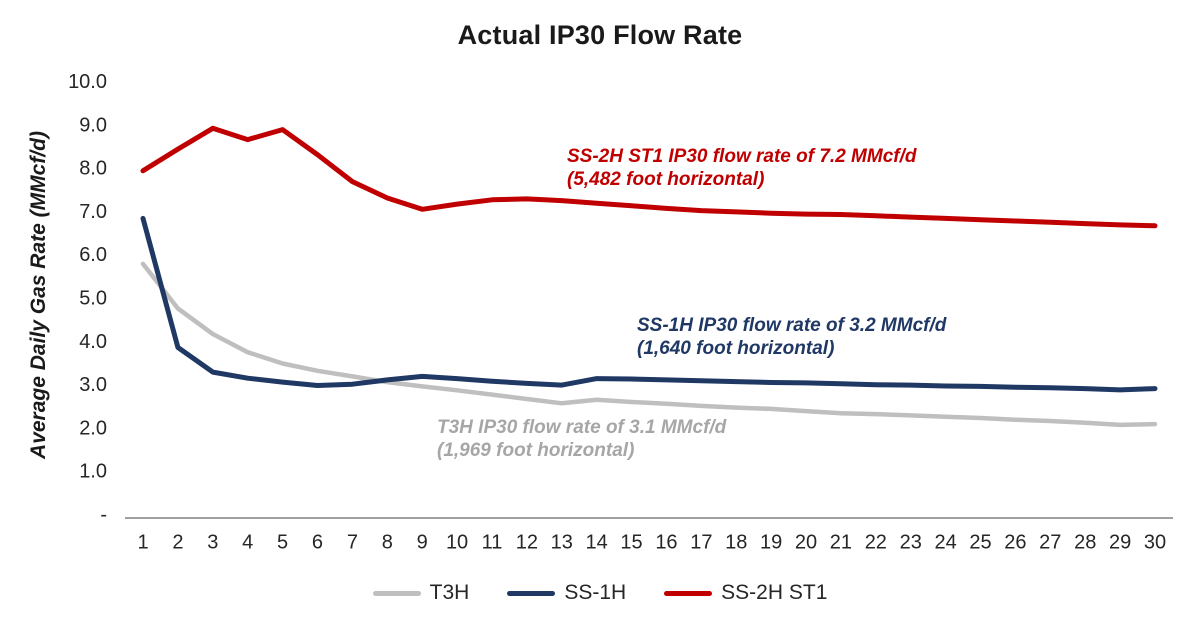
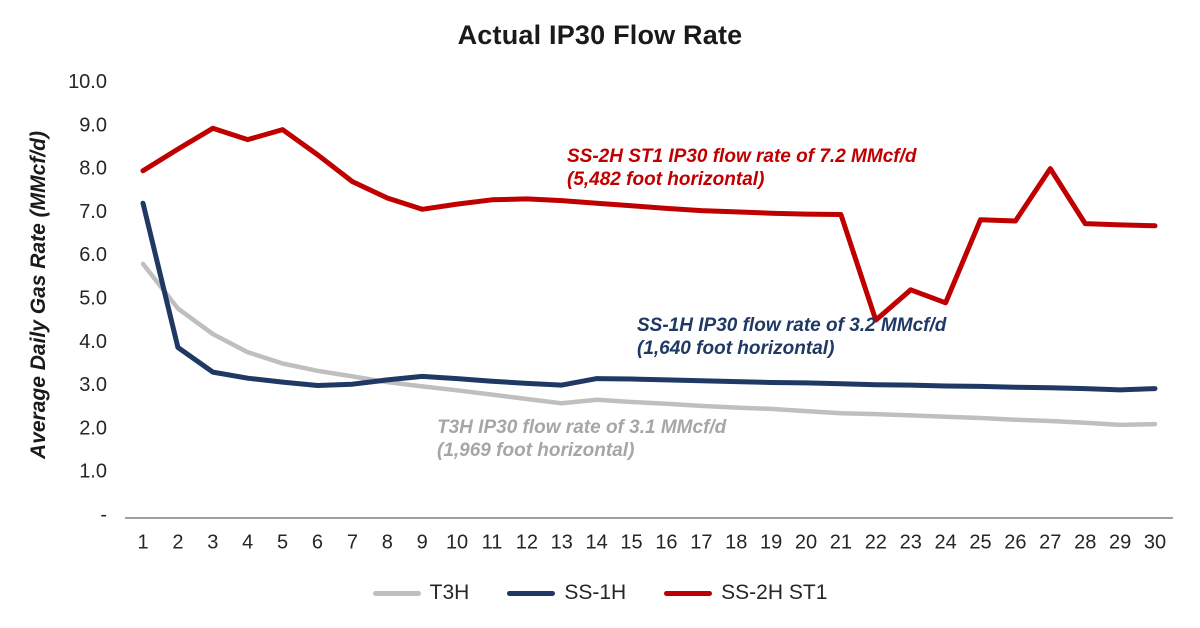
SS-1H/1: 6.8 -> 7.2
SS-2H ST1/22: 6.9 -> 4.5
SS-2H ST1/23: 6.9 -> 5.2
SS-2H ST1/24: 6.8 -> 4.9
SS-2H ST1/27: 6.8 -> 8.0
